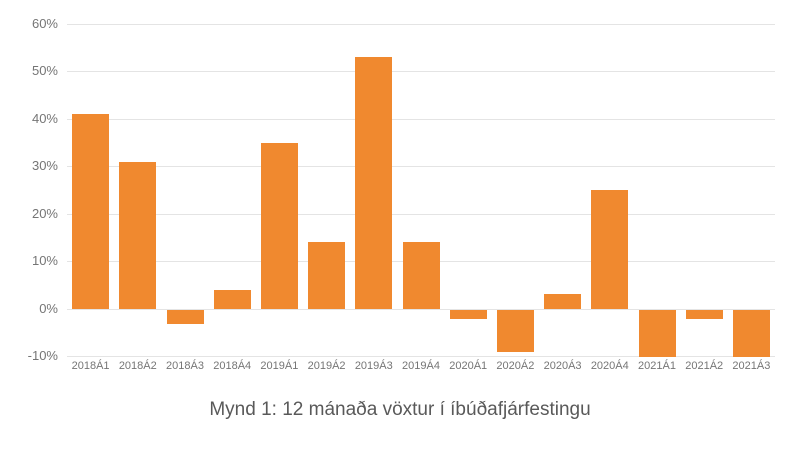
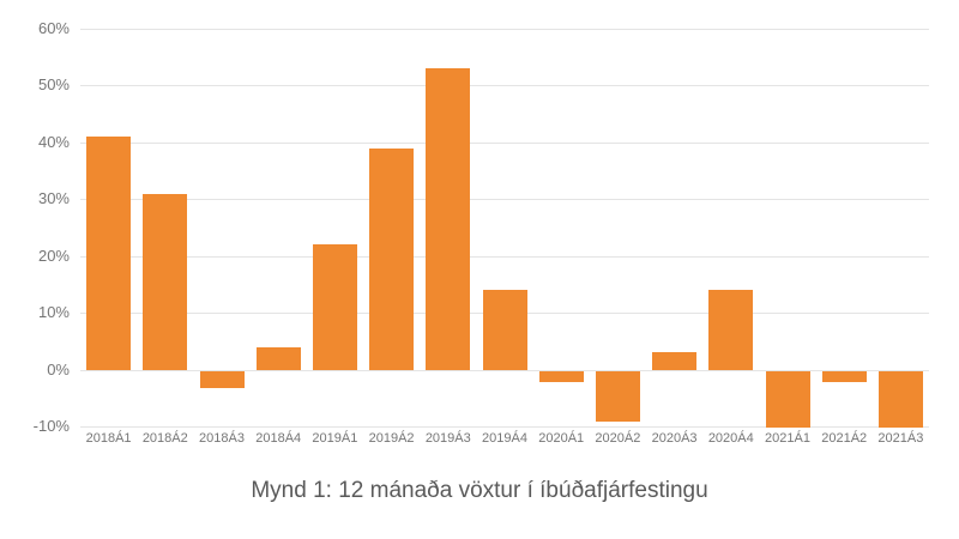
2019Á1: 35% -> 22%
2019Á2: 14% -> 39%
2020Á4: 25% -> 14%
